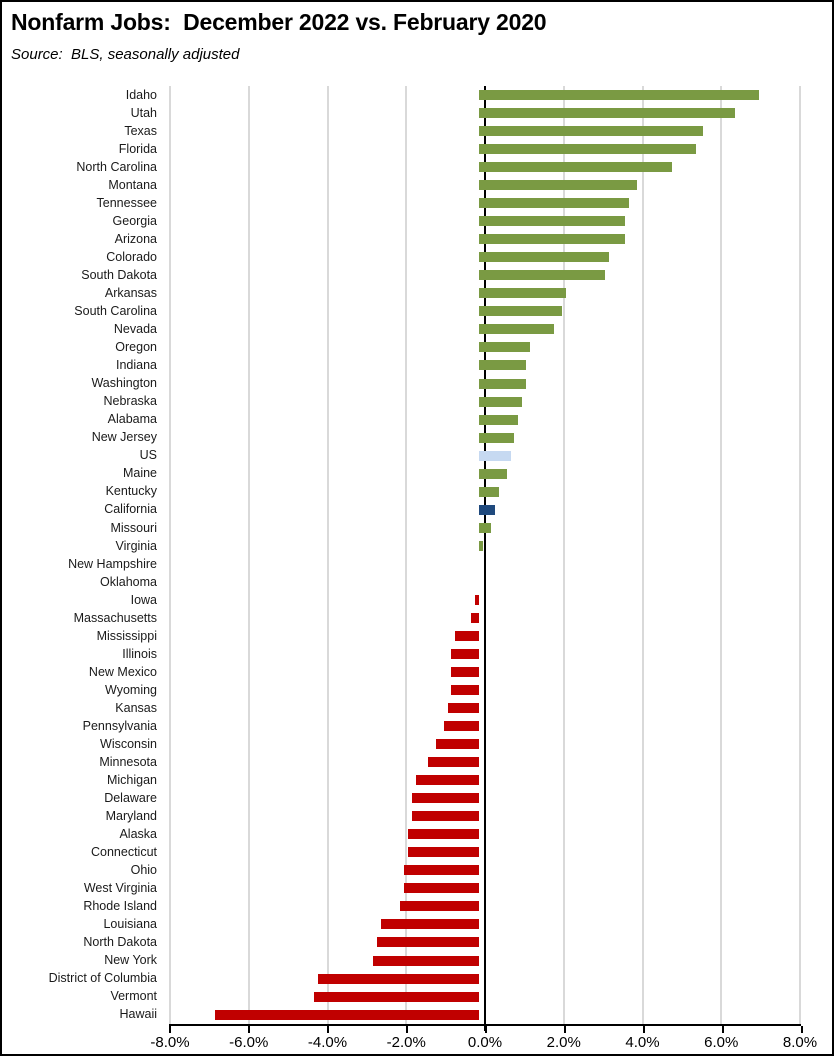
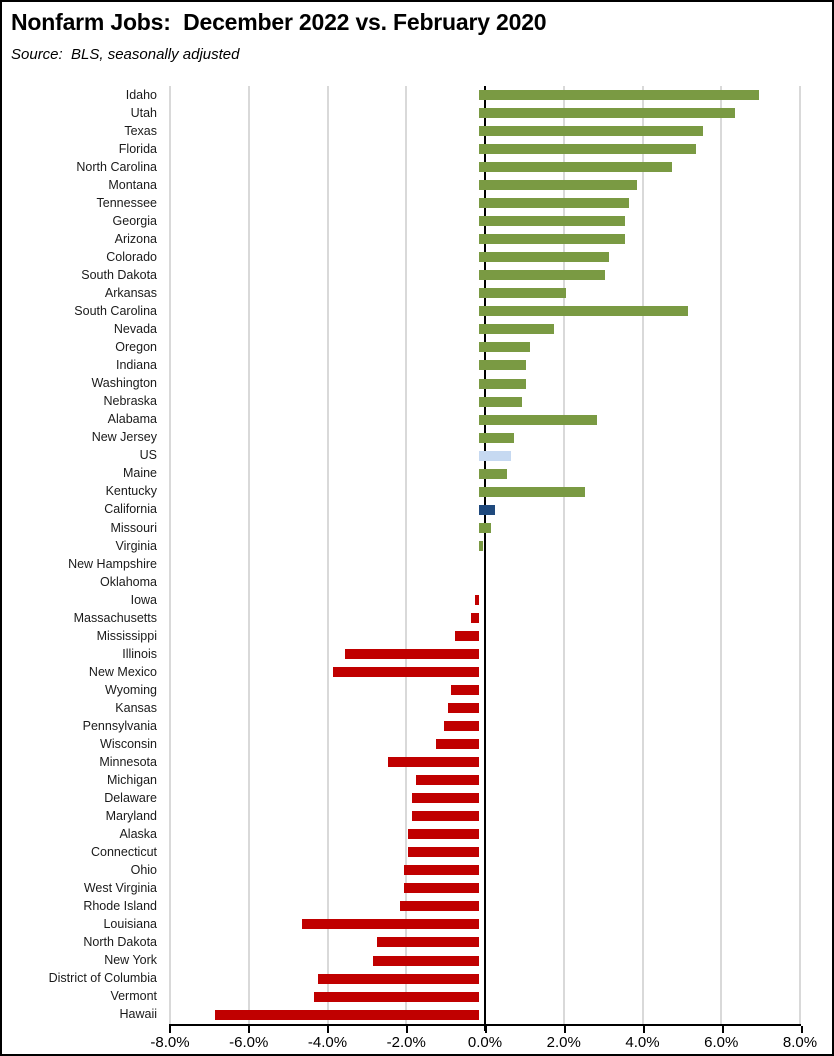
South Carolina: 2.1% -> 5.3%
Alabama: 1.0% -> 3.0%
Kentucky: 0.5% -> 2.7%
Illinois: -0.7% -> -3.4%
New Mexico: -0.7% -> -3.7%
Minnesota: -1.3% -> -2.3%
Louisiana: -2.5% -> -4.5%
